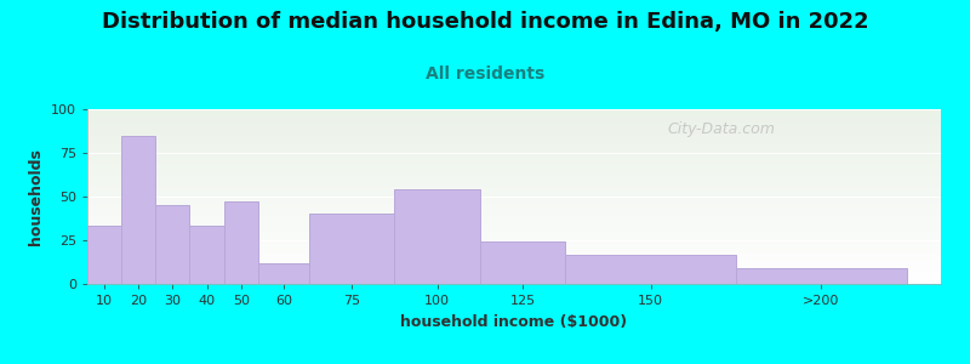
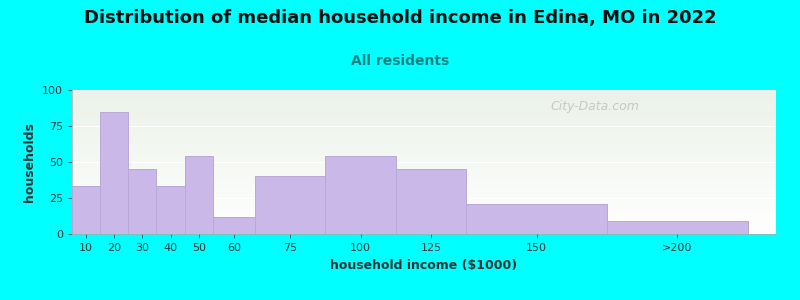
50: 47 -> 54
125: 24 -> 45
150: 17 -> 21
